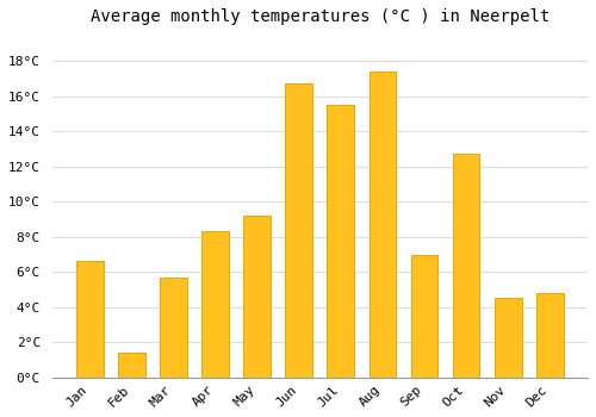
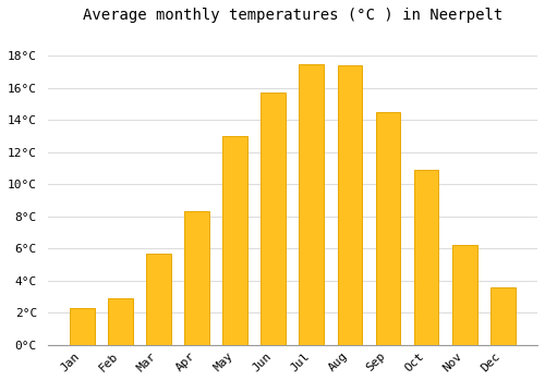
Jan: 6.6°C -> 2.3°C
Feb: 1.4°C -> 2.9°C
May: 9.2°C -> 13.0°C
Jun: 16.7°C -> 15.7°C
Jul: 15.5°C -> 17.5°C
Sep: 7.0°C -> 14.5°C
Oct: 12.7°C -> 10.9°C
Nov: 4.5°C -> 6.2°C
Dec: 4.8°C -> 3.6°C
